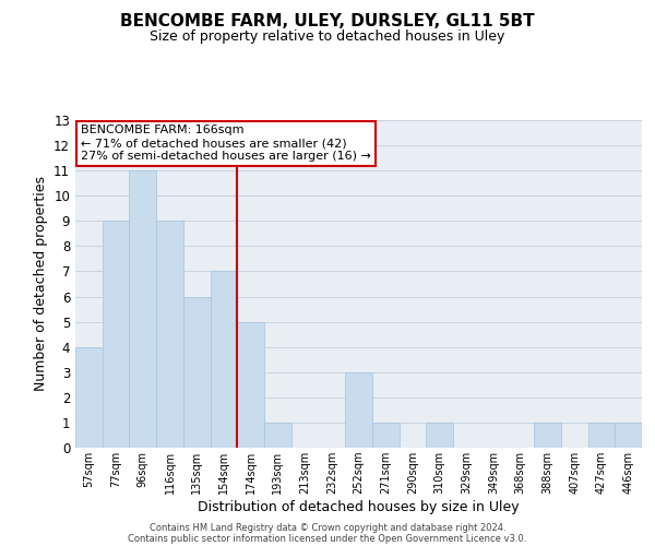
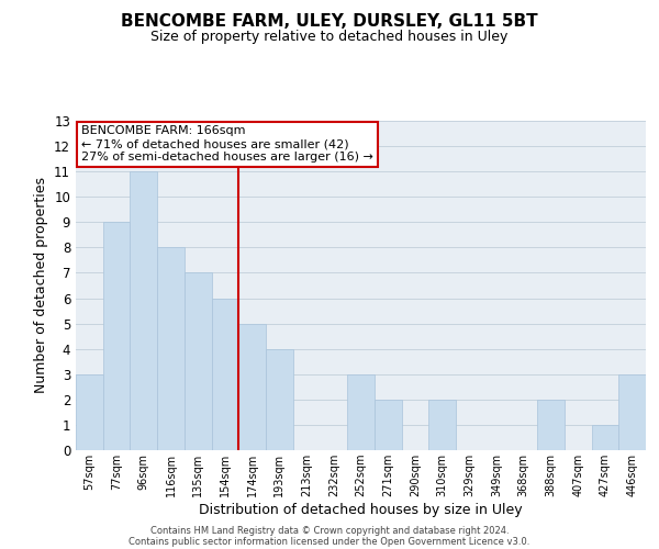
57sqm: 4 -> 3
116sqm: 9 -> 8
135sqm: 6 -> 7
154sqm: 7 -> 6
193sqm: 1 -> 4
271sqm: 1 -> 2
310sqm: 1 -> 2
388sqm: 1 -> 2
446sqm: 1 -> 3
